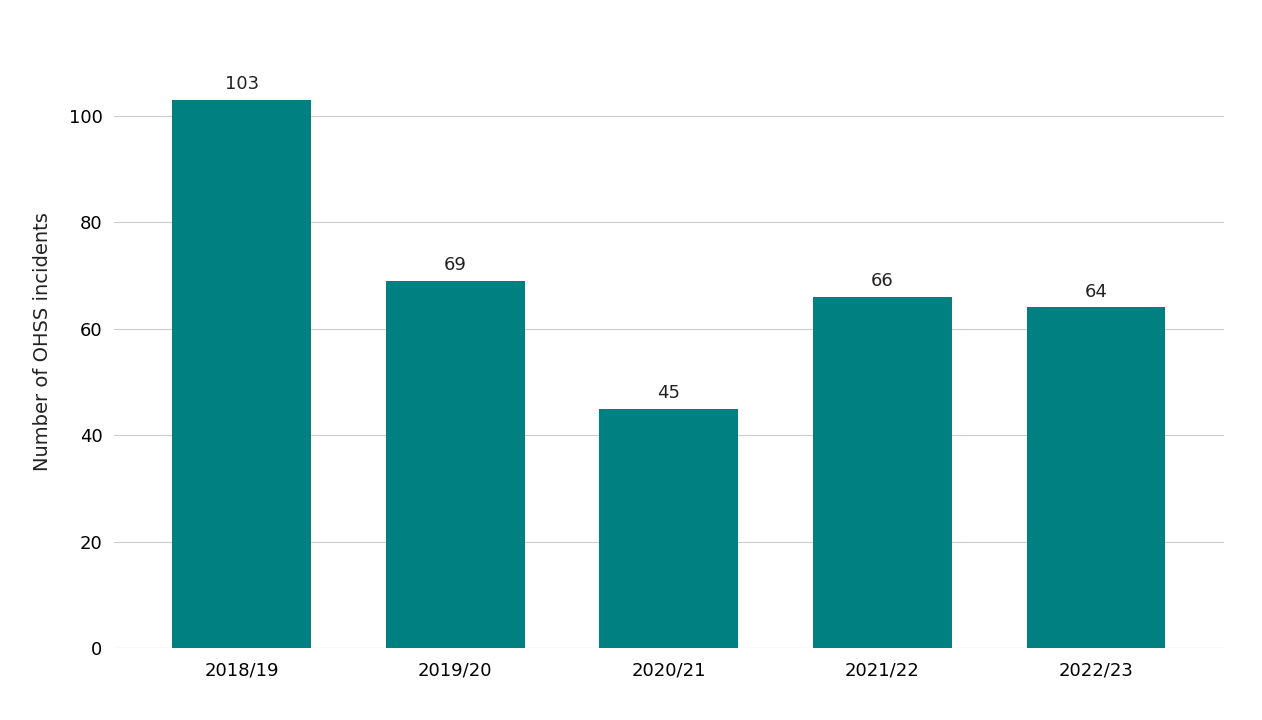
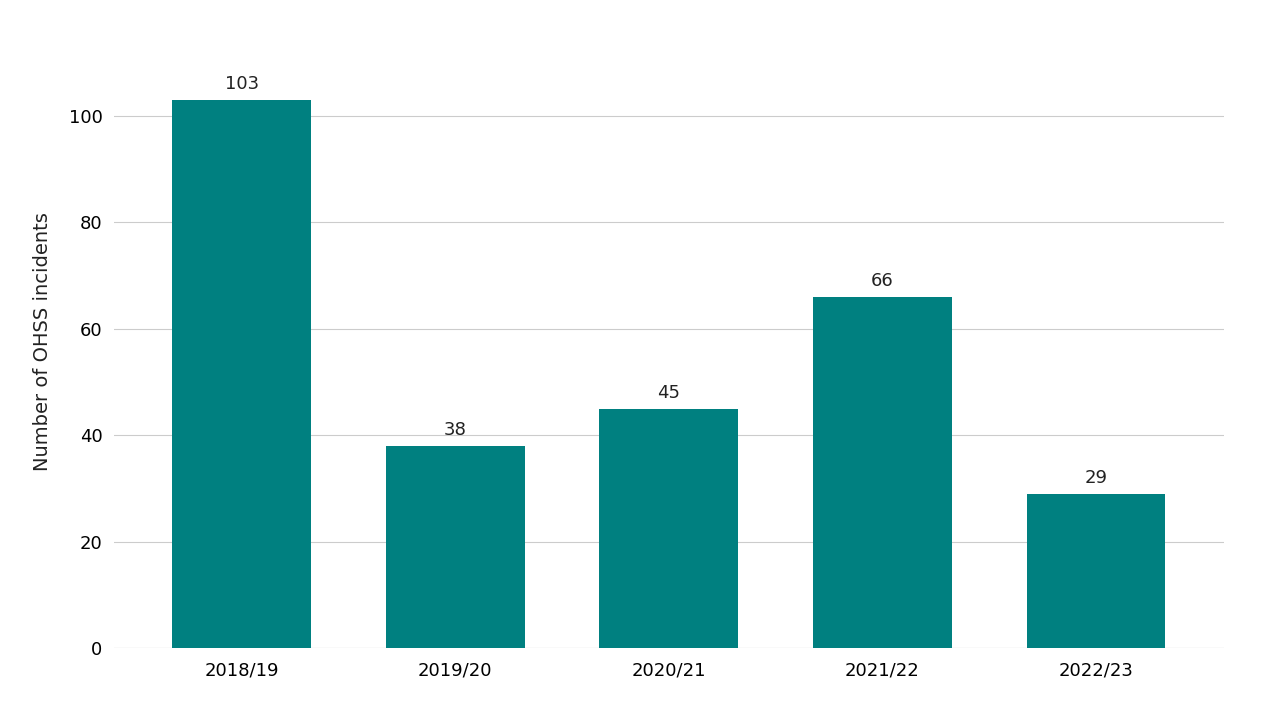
2019/20: 69 -> 38
2022/23: 64 -> 29
